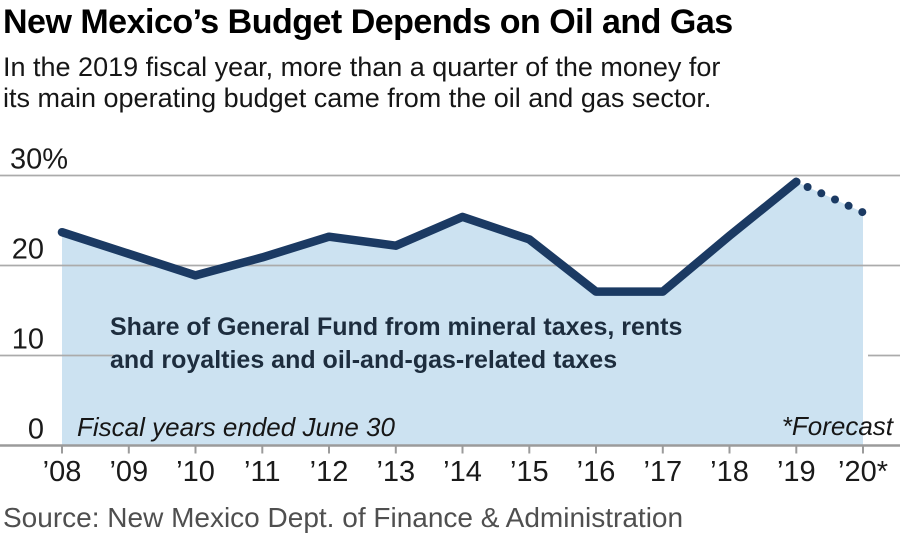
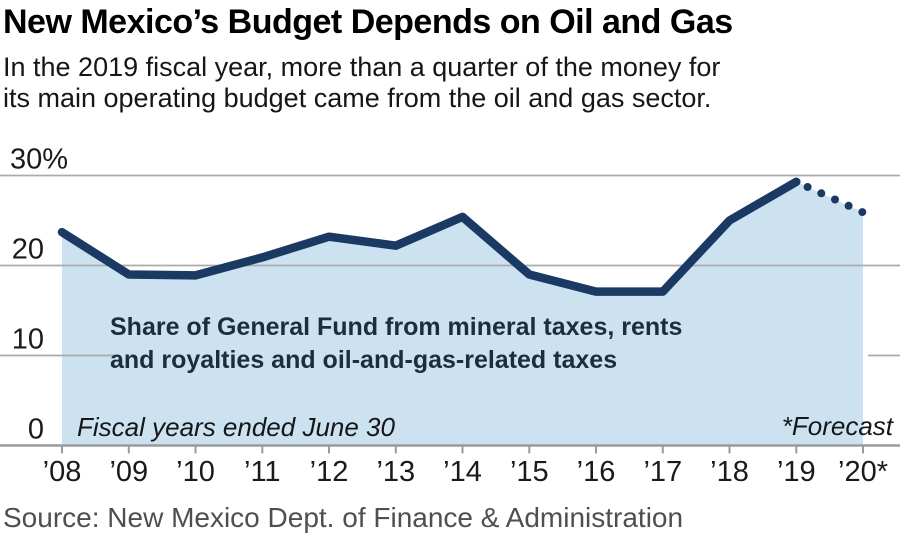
’09: 21% -> 19%
’15: 23% -> 19%
’18: 23% -> 25%
